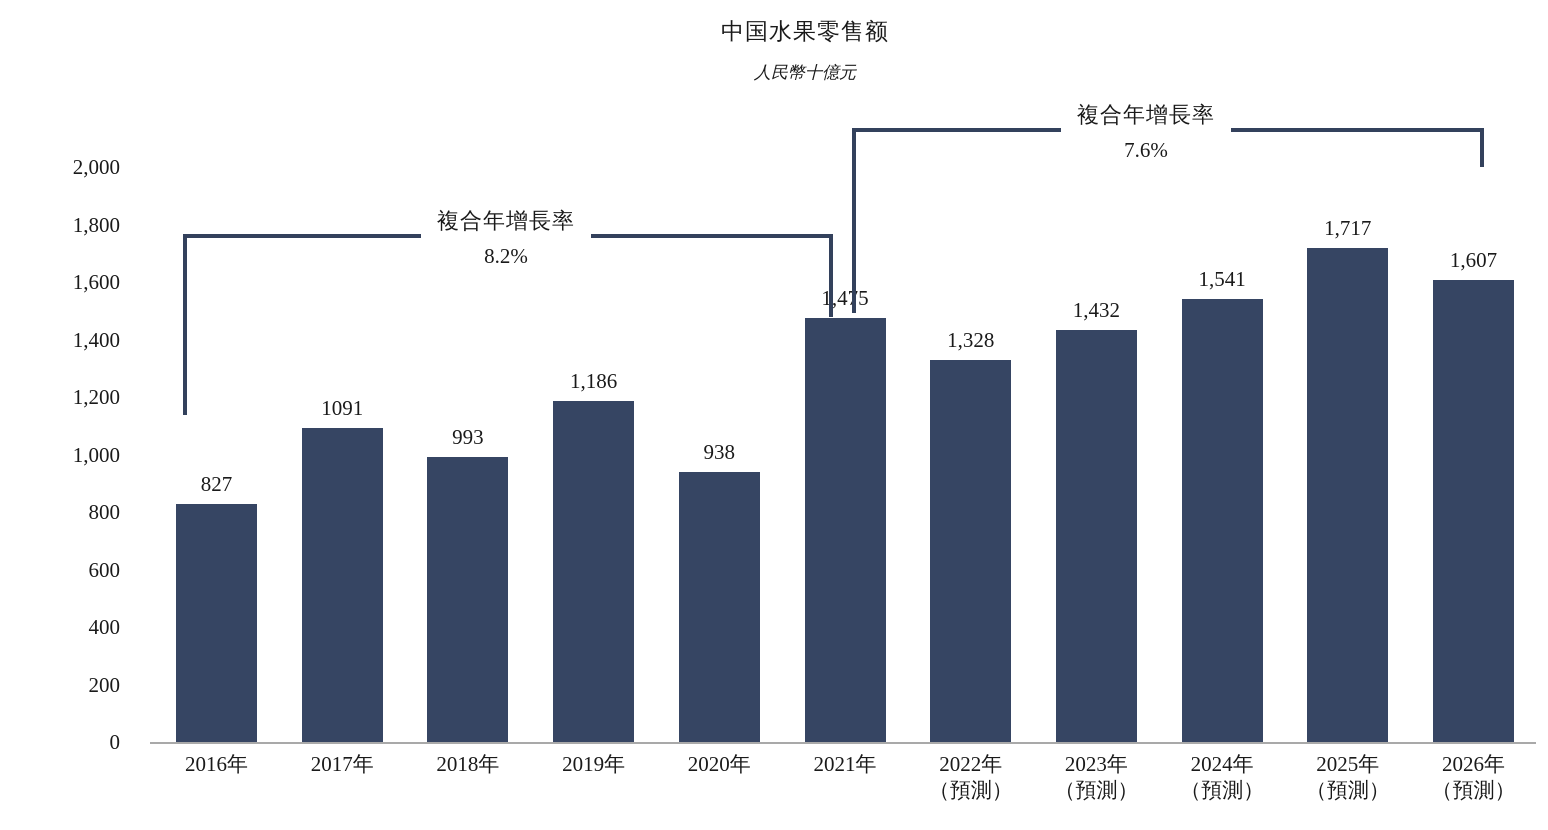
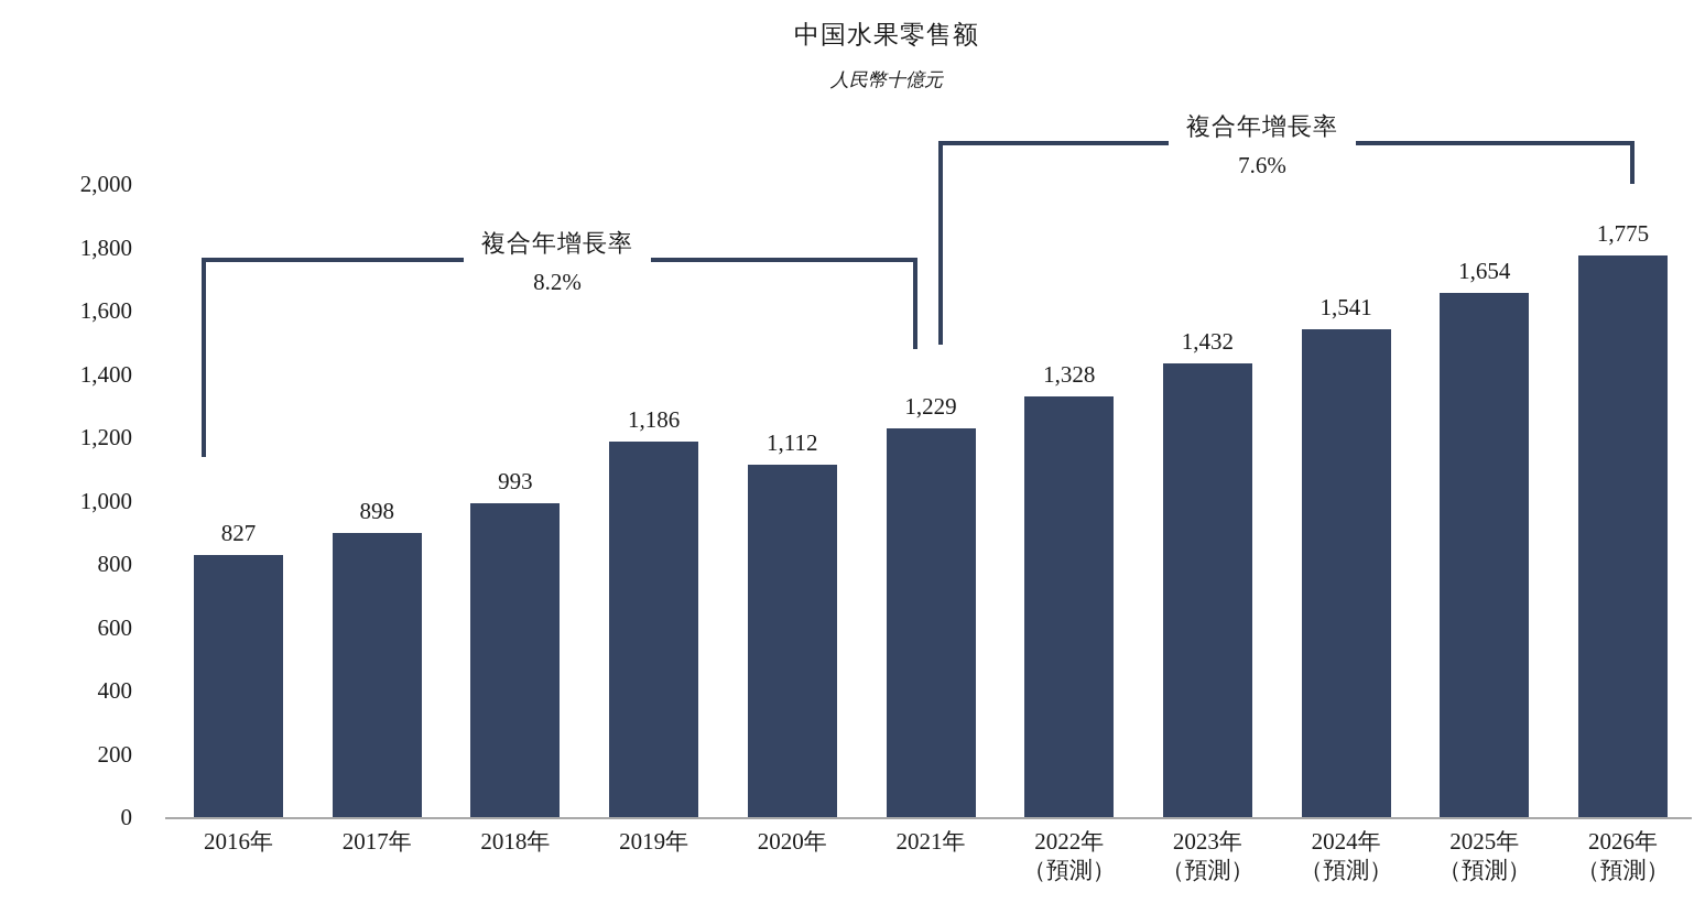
2017年: 1091 -> 898
2020年: 938 -> 1,112
2021年: 1,475 -> 1,229
2025年: 1,717 -> 1,654
2026年: 1,607 -> 1,775
